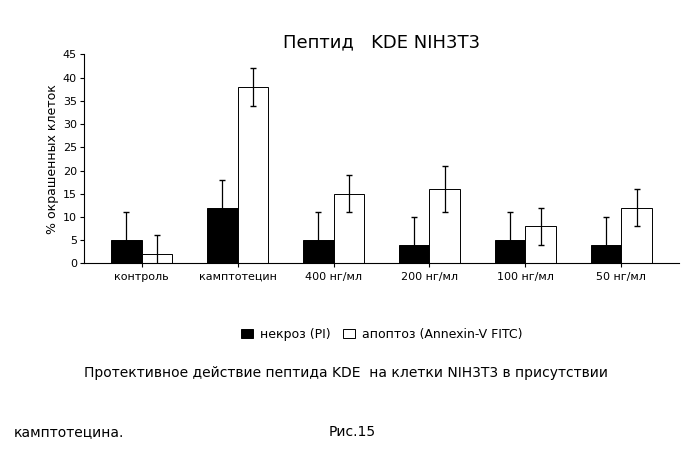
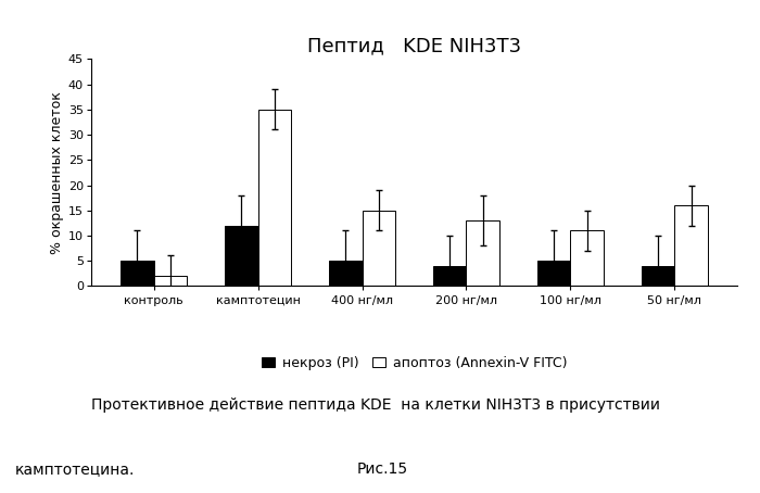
апоптоз (Annexin-V FITC)/камптотецин: 38 -> 35
апоптоз (Annexin-V FITC)/200 нг/мл: 16 -> 13
апоптоз (Annexin-V FITC)/100 нг/мл: 8 -> 11
апоптоз (Annexin-V FITC)/50 нг/мл: 12 -> 16
